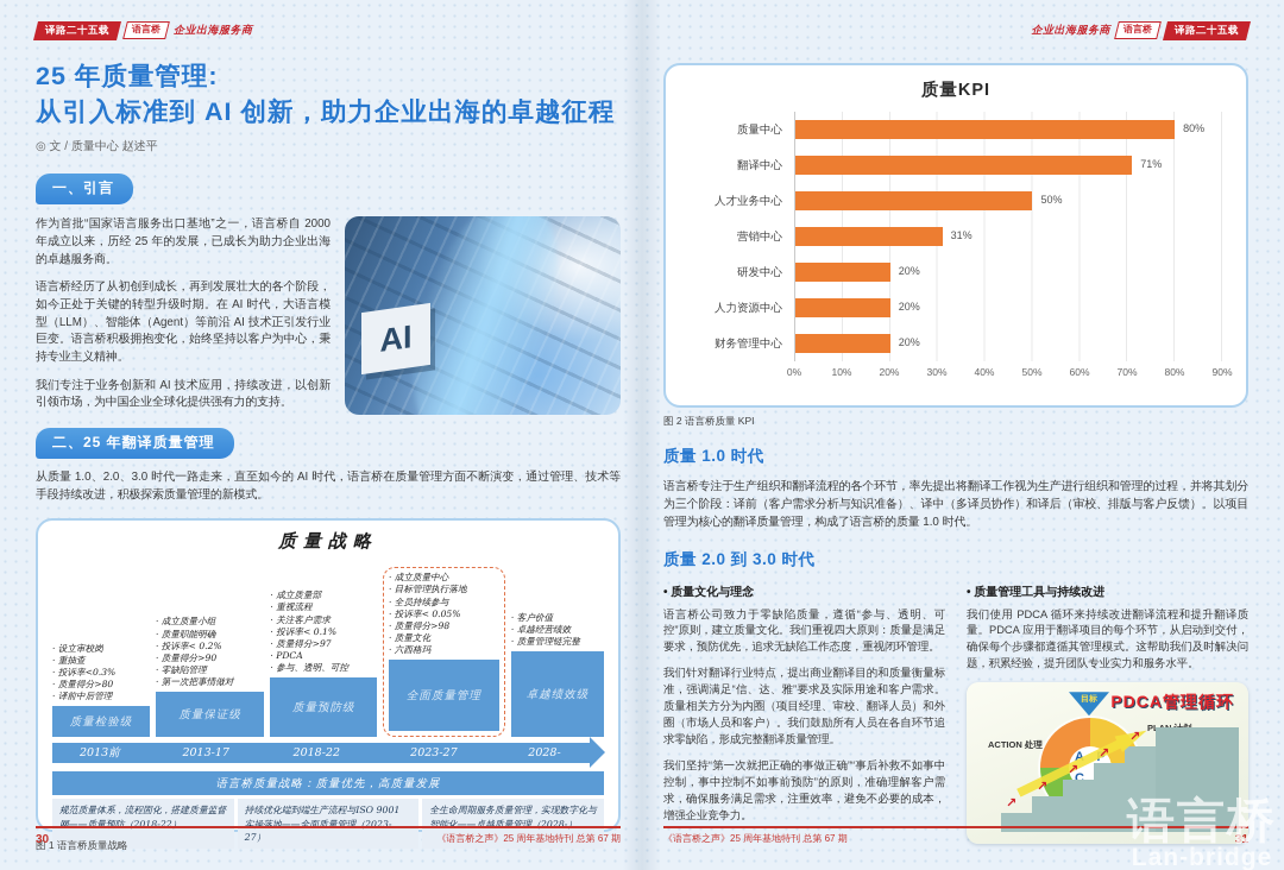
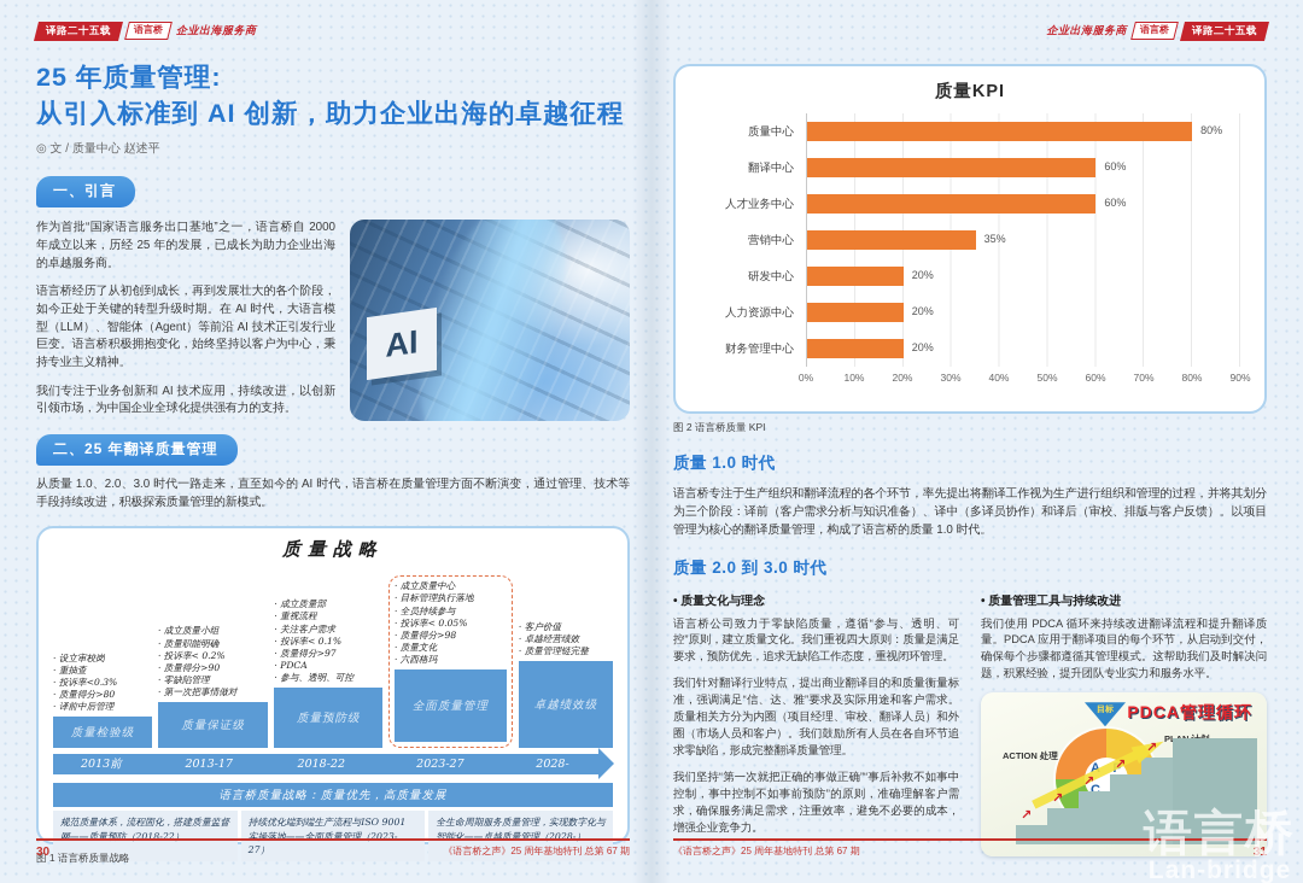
翻译中心: 71% -> 60%
人才业务中心: 50% -> 60%
营销中心: 31% -> 35%
